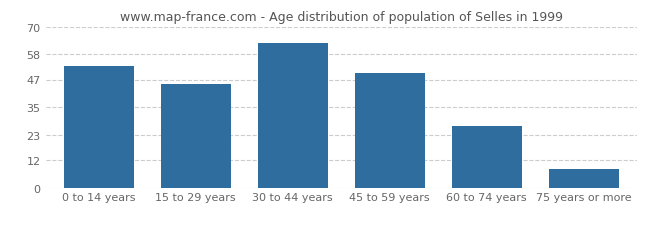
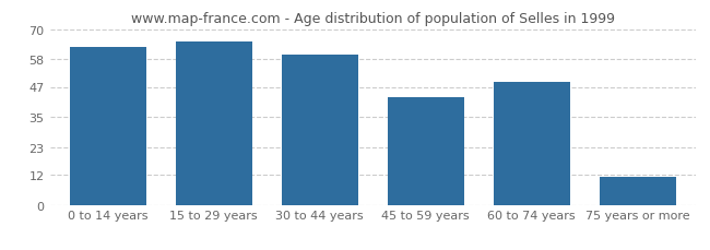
0 to 14 years: 53 -> 63
15 to 29 years: 45 -> 65
30 to 44 years: 63 -> 60
45 to 59 years: 50 -> 43
60 to 74 years: 27 -> 49
75 years or more: 8 -> 11
